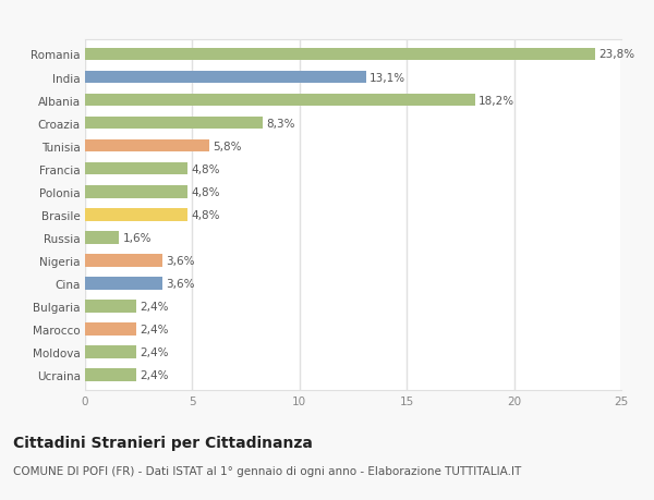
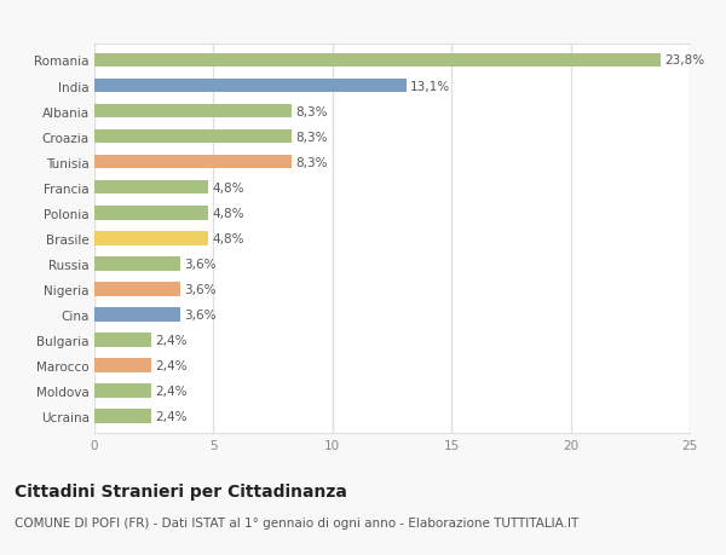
Albania: 18,2% -> 8,3%
Tunisia: 5,8% -> 8,3%
Russia: 1,6% -> 3,6%
